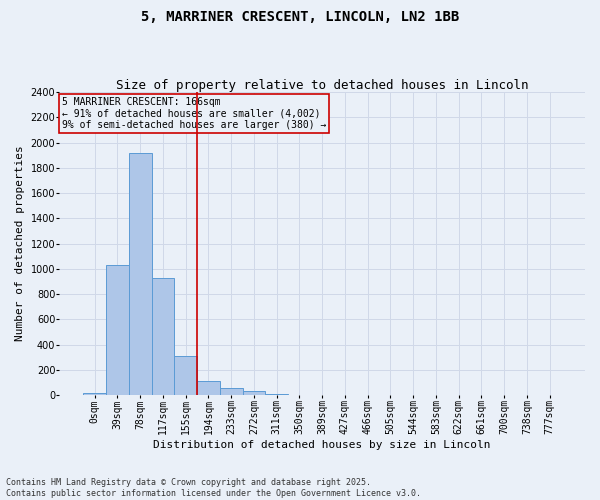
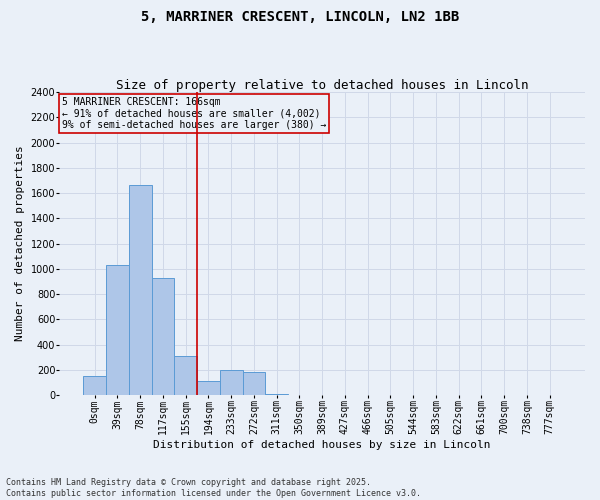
0sqm: 20 -> 150
78sqm: 1920 -> 1660
233sqm: 60 -> 200
272sqm: 40 -> 180
